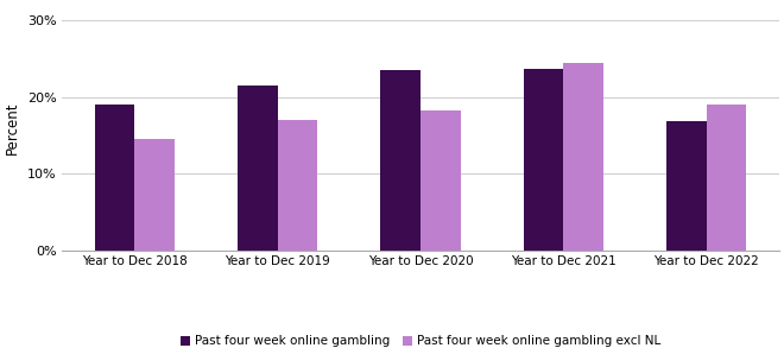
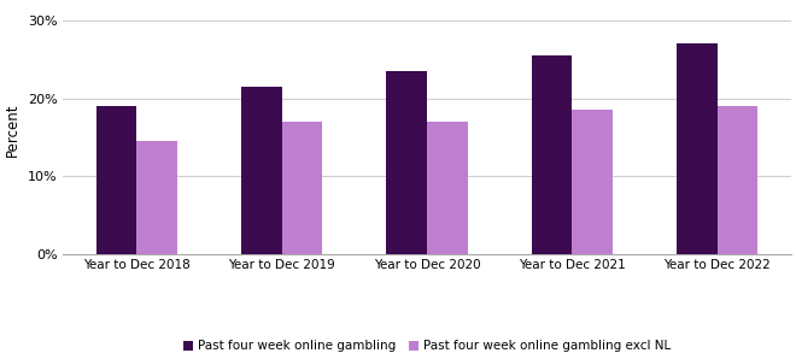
Past four week online gambling excl NL/Year to Dec 2020: 18.2% -> 17.0%
Past four week online gambling/Year to Dec 2021: 23.6% -> 25.5%
Past four week online gambling excl NL/Year to Dec 2021: 24.4% -> 18.5%
Past four week online gambling/Year to Dec 2022: 16.8% -> 27.0%
